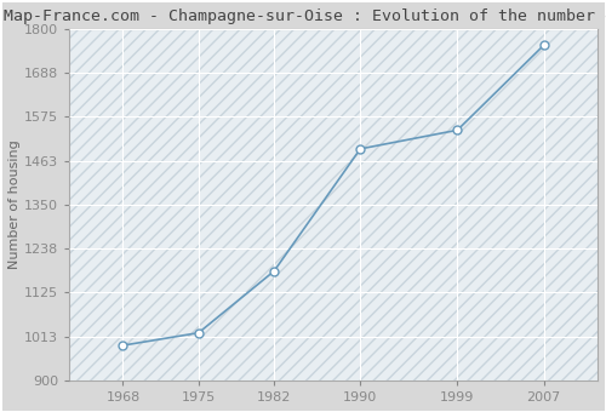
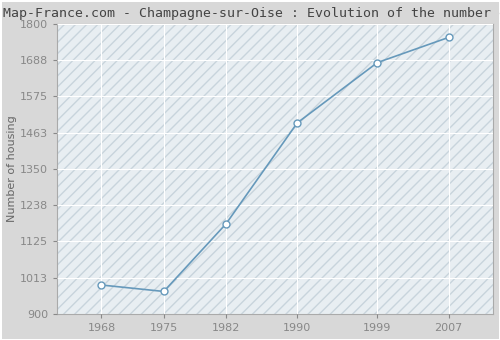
1975: 1022 -> 970
1999: 1541 -> 1680
